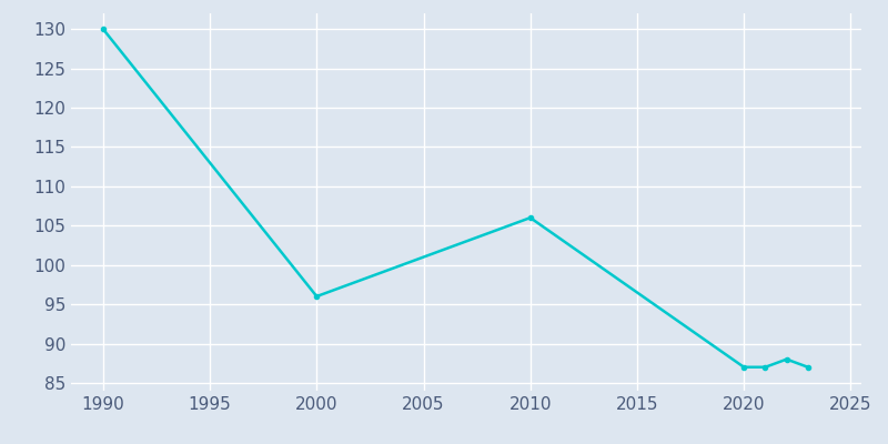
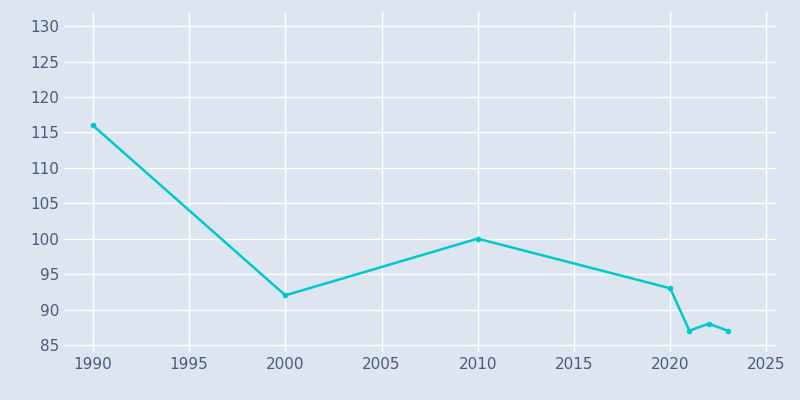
1990: 130 -> 116
2000: 96 -> 92
2010: 106 -> 100
2020: 87 -> 93
